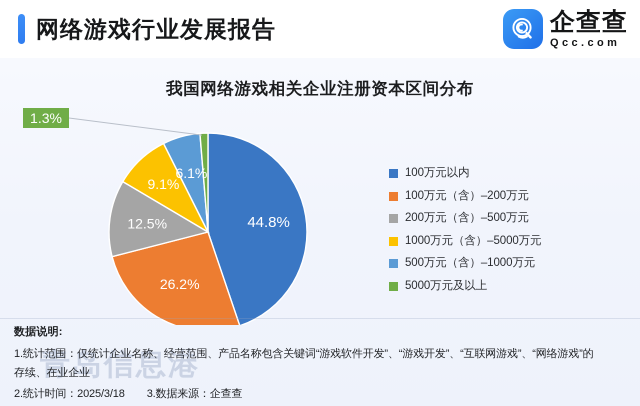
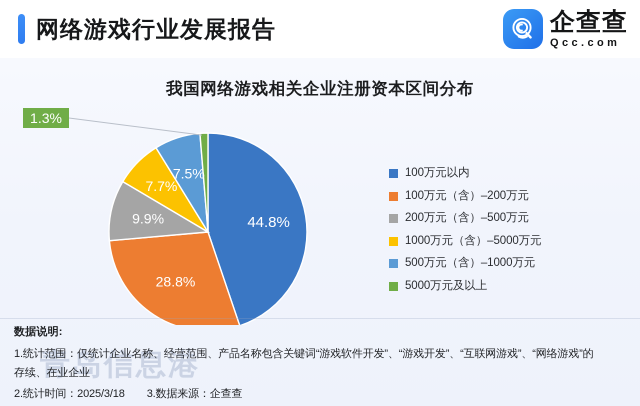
100万元（含）–200万元: 26.2% -> 28.8%
200万元（含）–500万元: 12.5% -> 9.9%
1000万元（含）–5000万元: 9.1% -> 7.7%
500万元（含）–1000万元: 6.1% -> 7.5%
